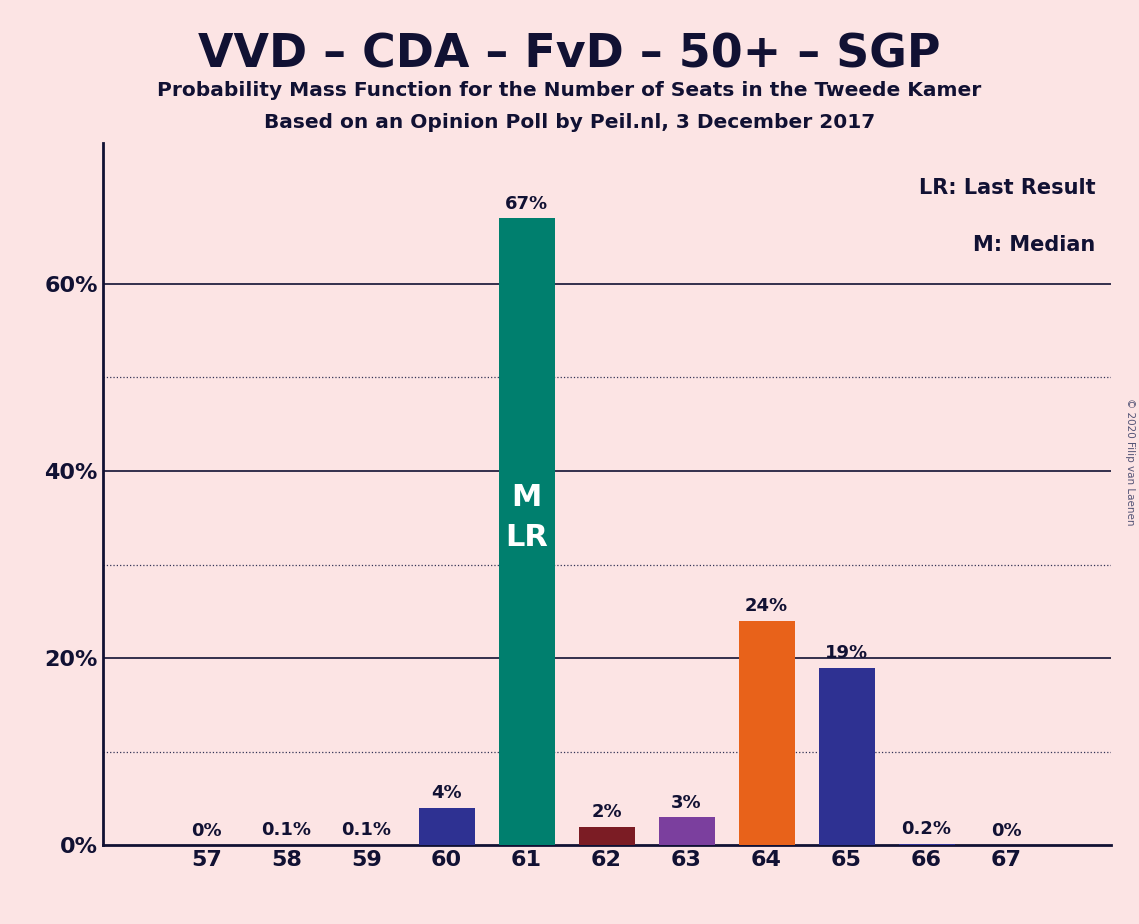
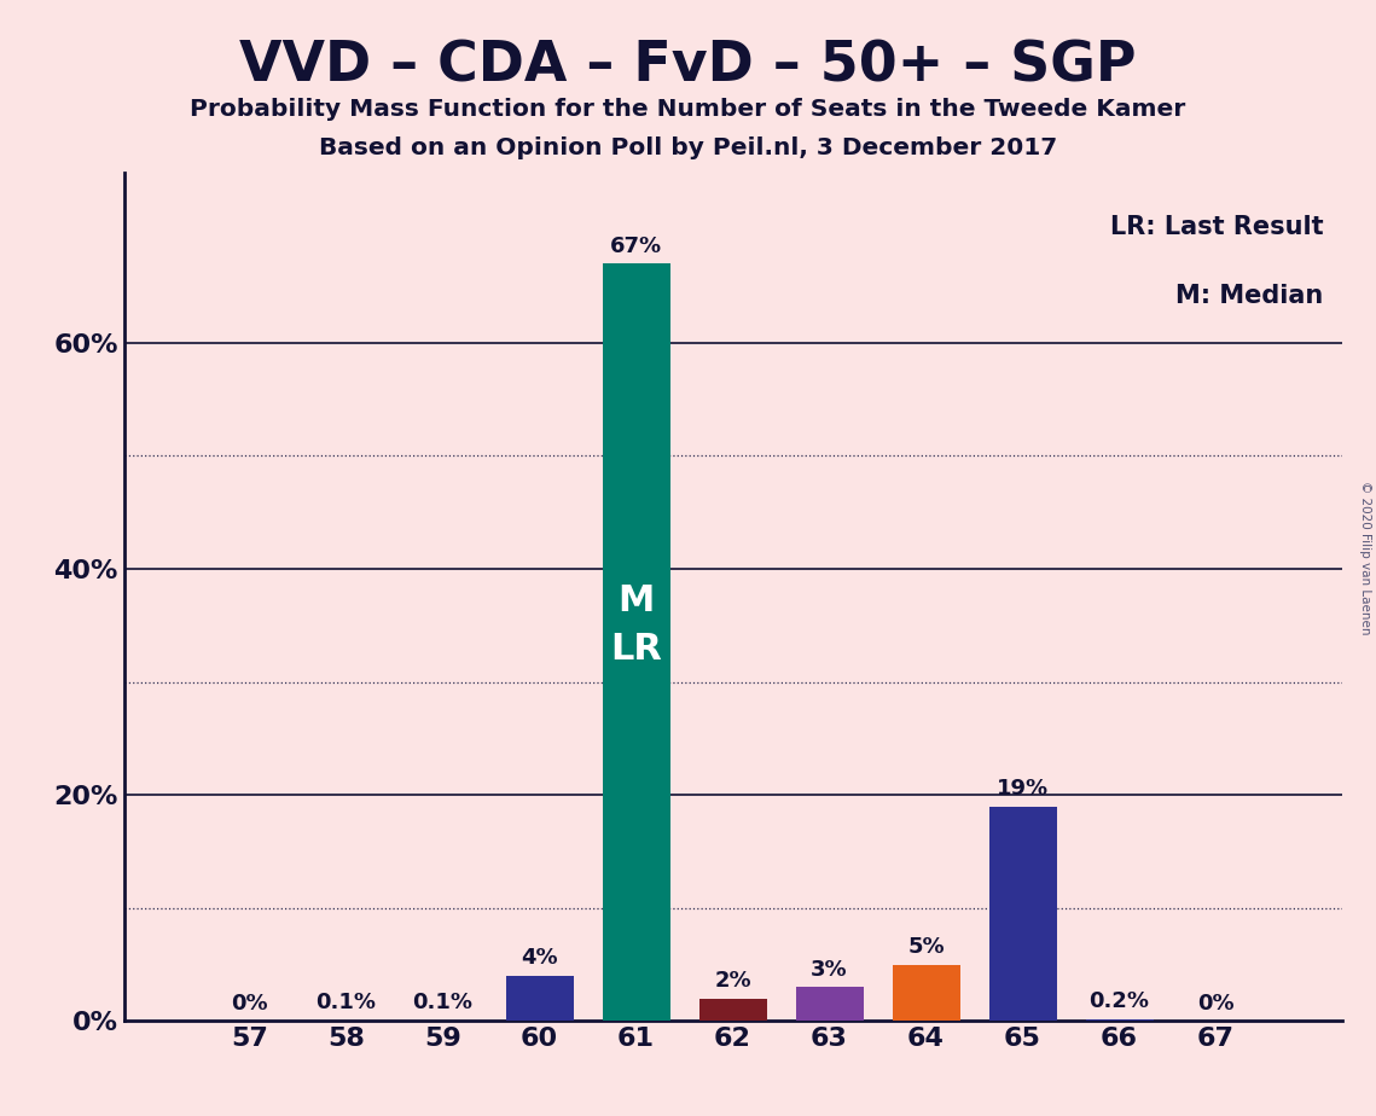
64: 24% -> 5%
